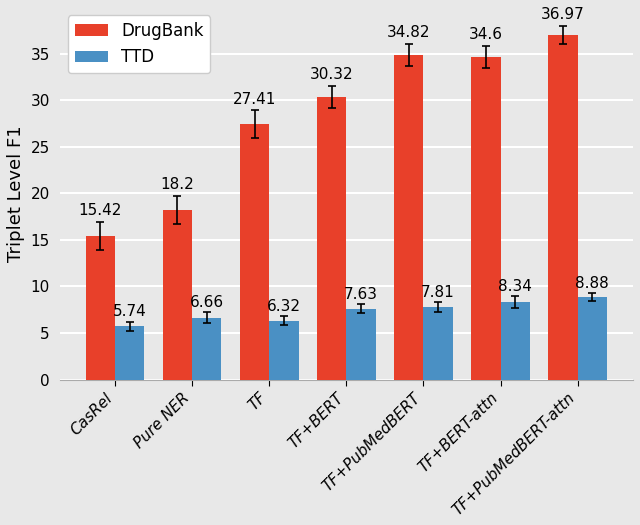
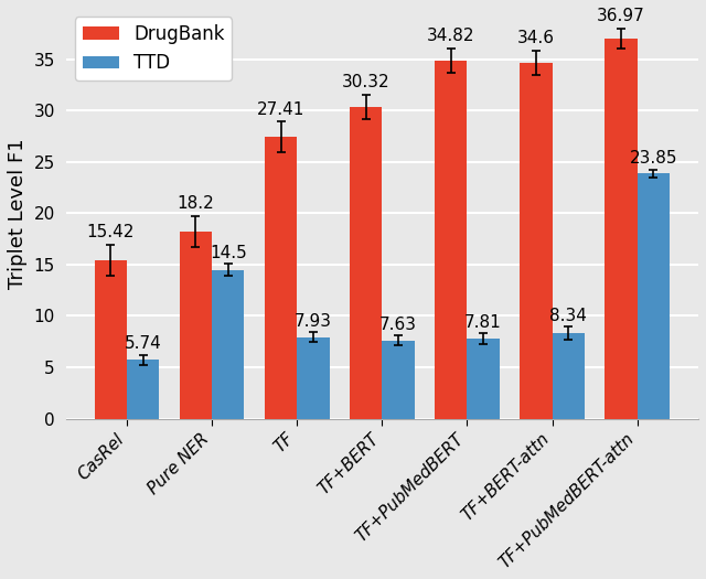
TTD/Pure NER: 6.66 -> 14.5
TTD/TF: 6.32 -> 7.93
TTD/TF+PubMedBERT-attn: 8.88 -> 23.85
